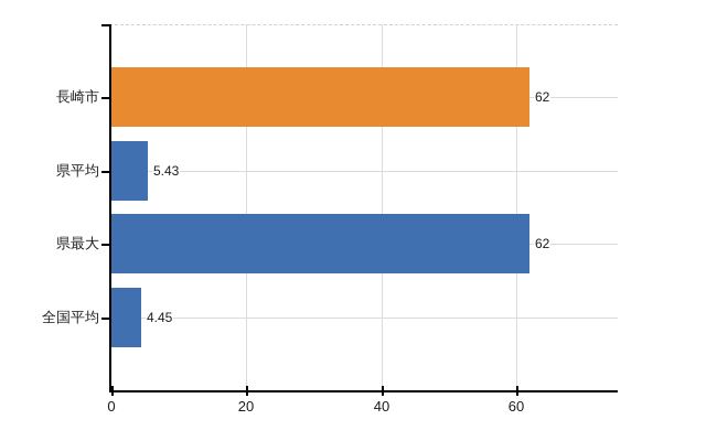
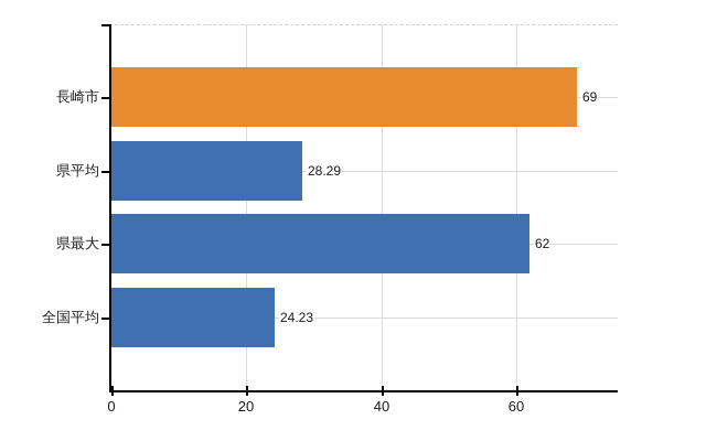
長崎市: 62 -> 69
県平均: 5.43 -> 28.29
全国平均: 4.45 -> 24.23
